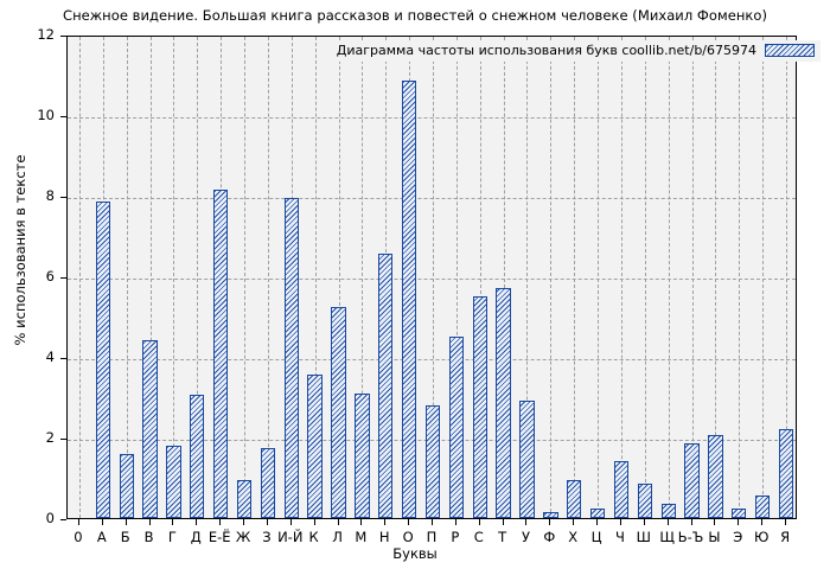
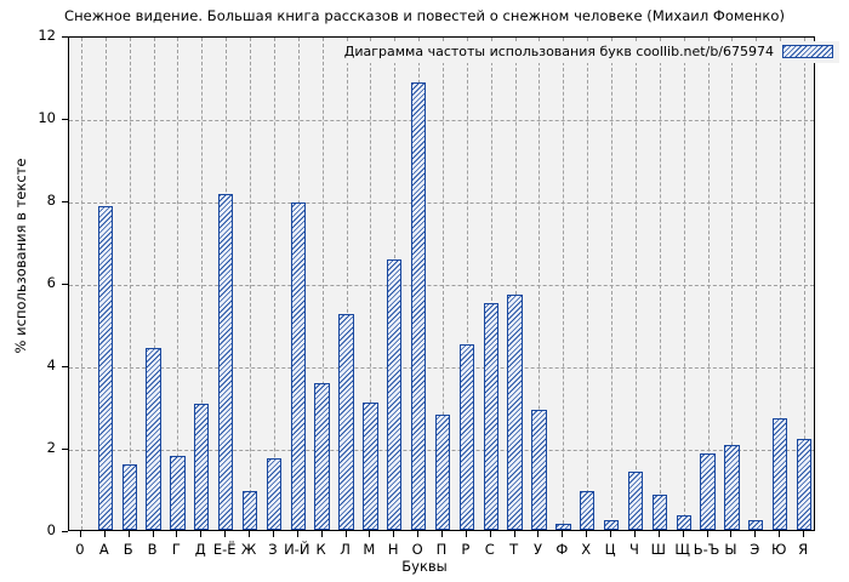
Ю: 0.6 -> 2.7
